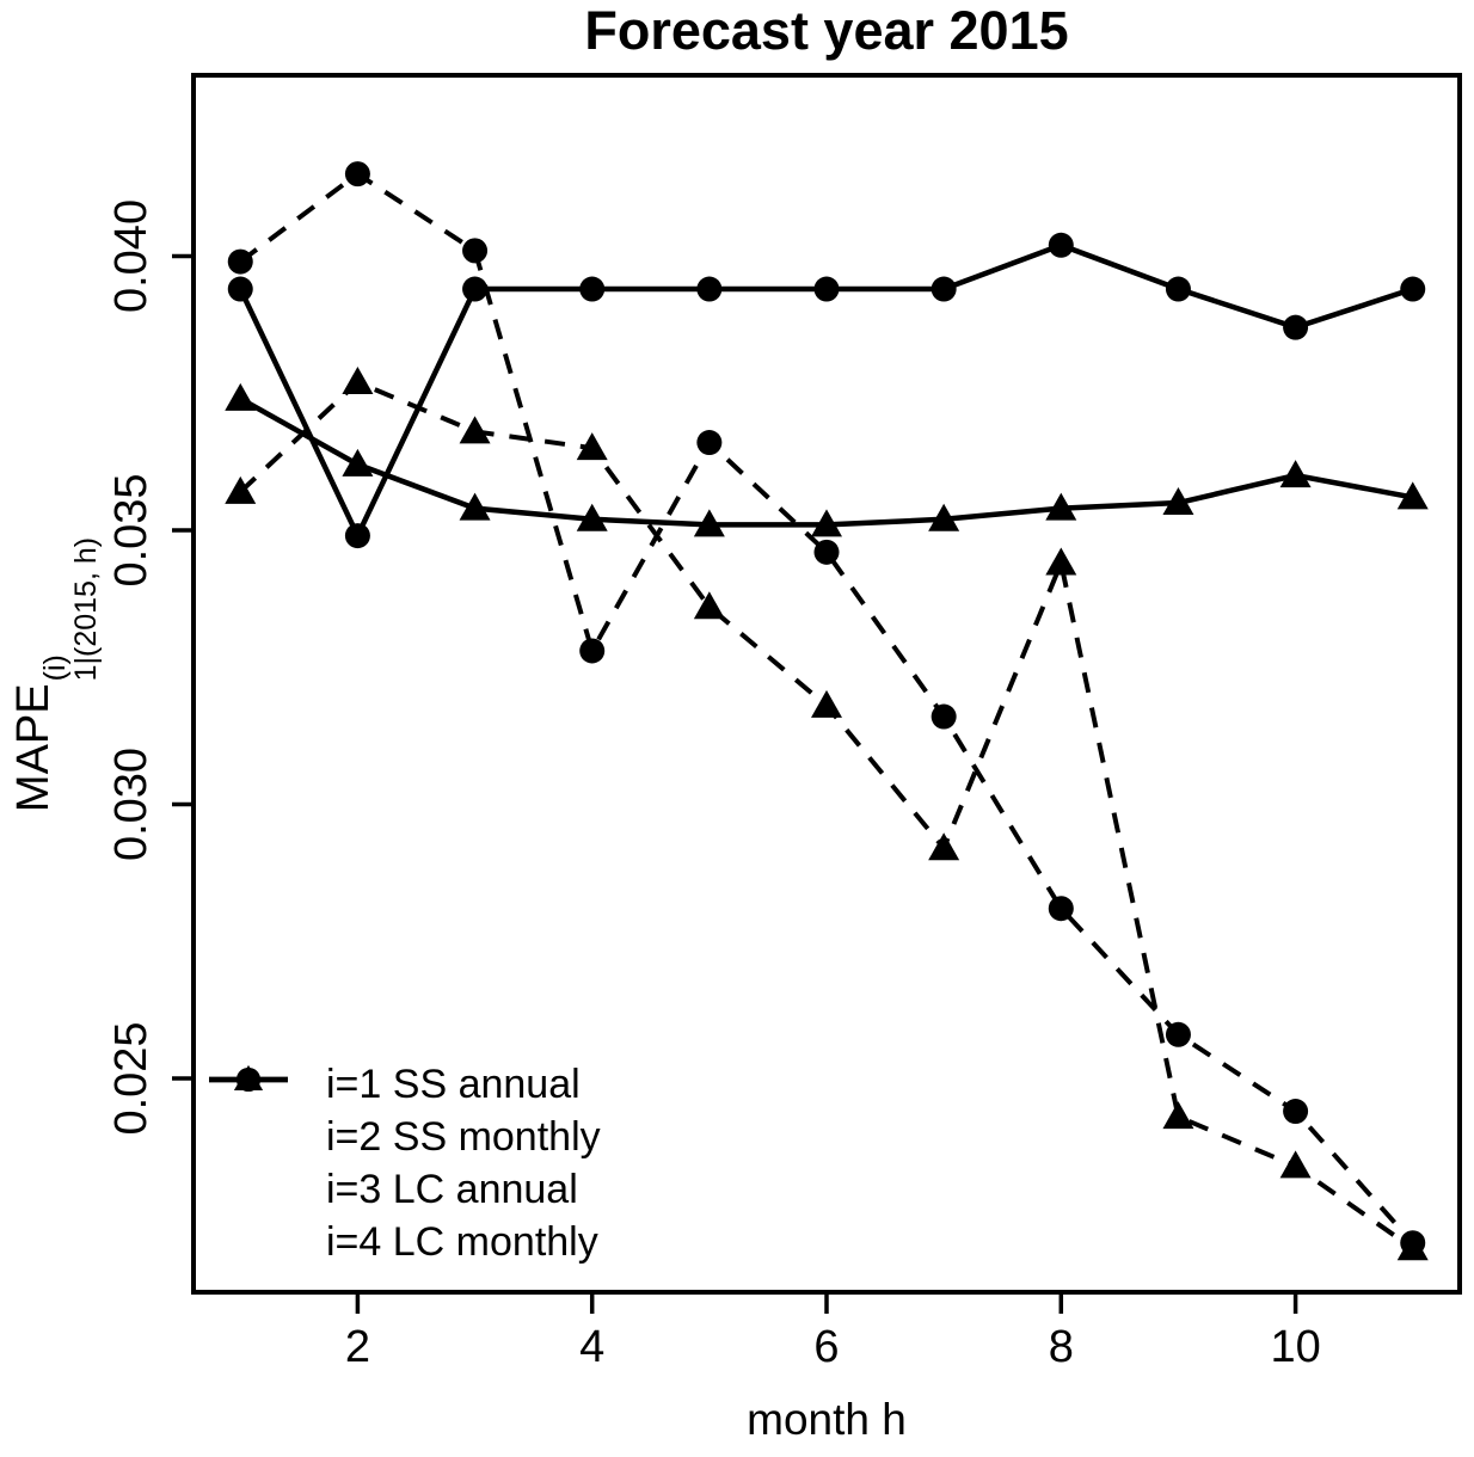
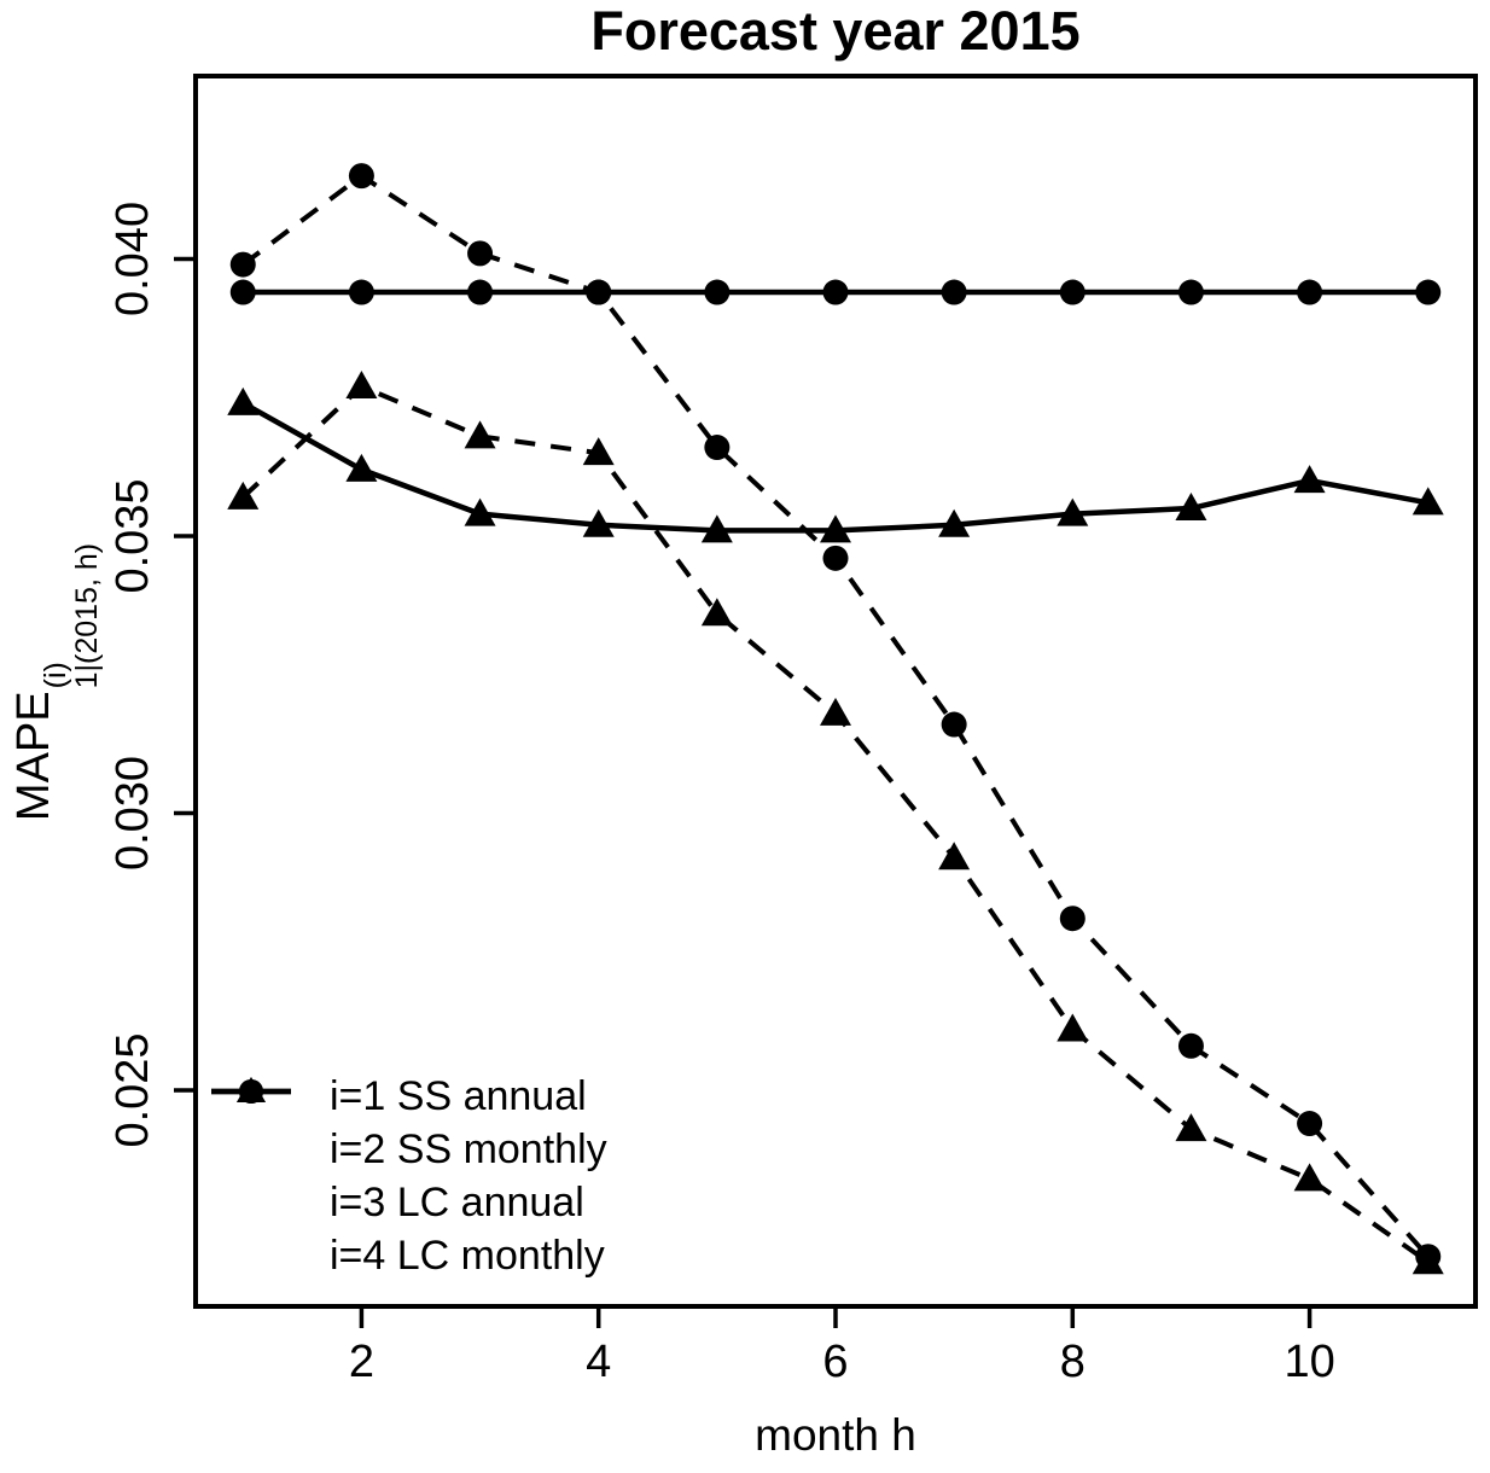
i=3 LC annual/2: 0.0349 -> 0.0394
i=4 LC monthly/4: 0.0328 -> 0.0394
i=2 SS monthly/8: 0.0344 -> 0.0261
i=3 LC annual/8: 0.0402 -> 0.0394
i=3 LC annual/10: 0.0387 -> 0.0394
